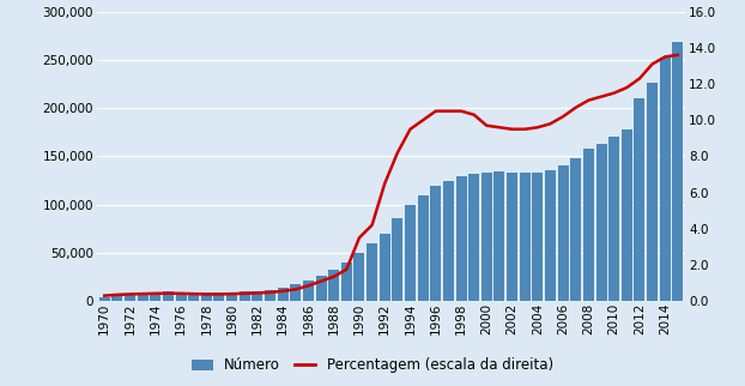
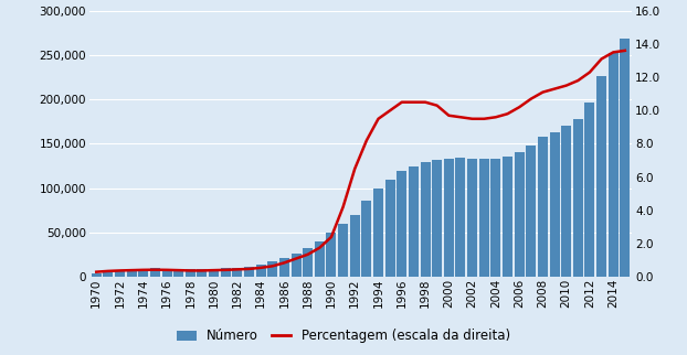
Percentagem (escala da direita)/1990: 3.5 -> 2.4
Número/2012: 210,000 -> 196,000
